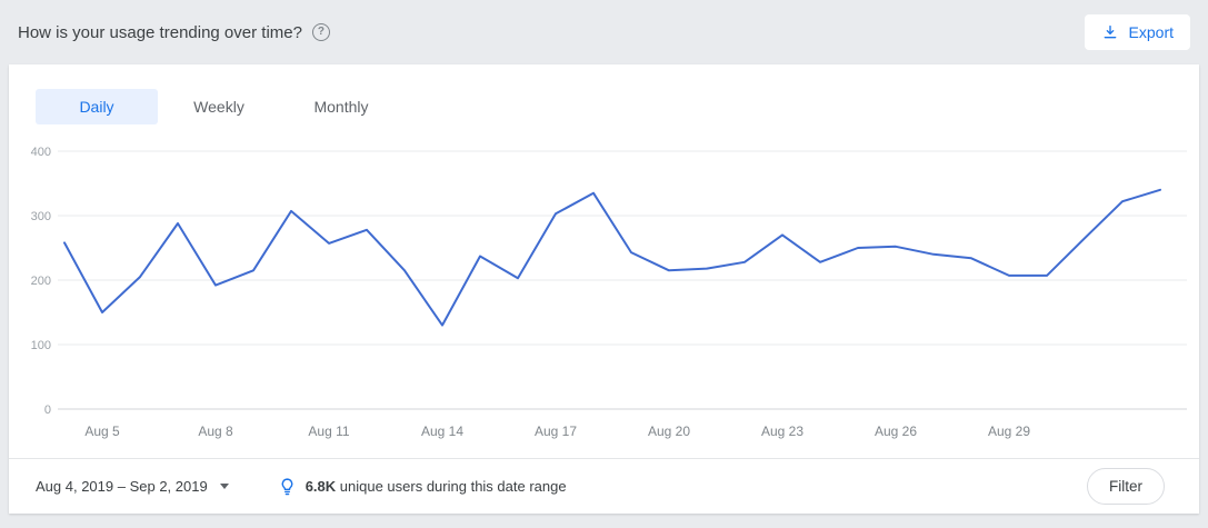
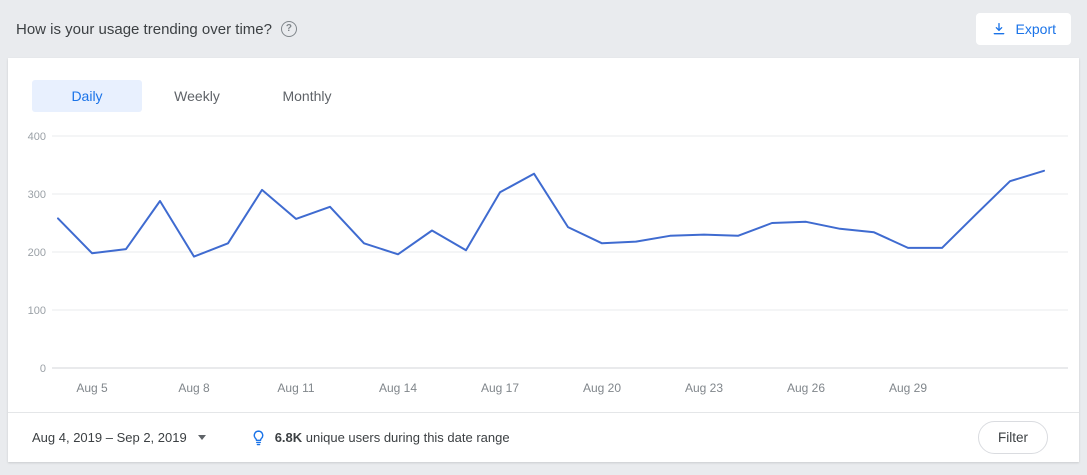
Aug 5: 150 -> 200
Aug 14: 130 -> 200
Aug 23: 270 -> 230
